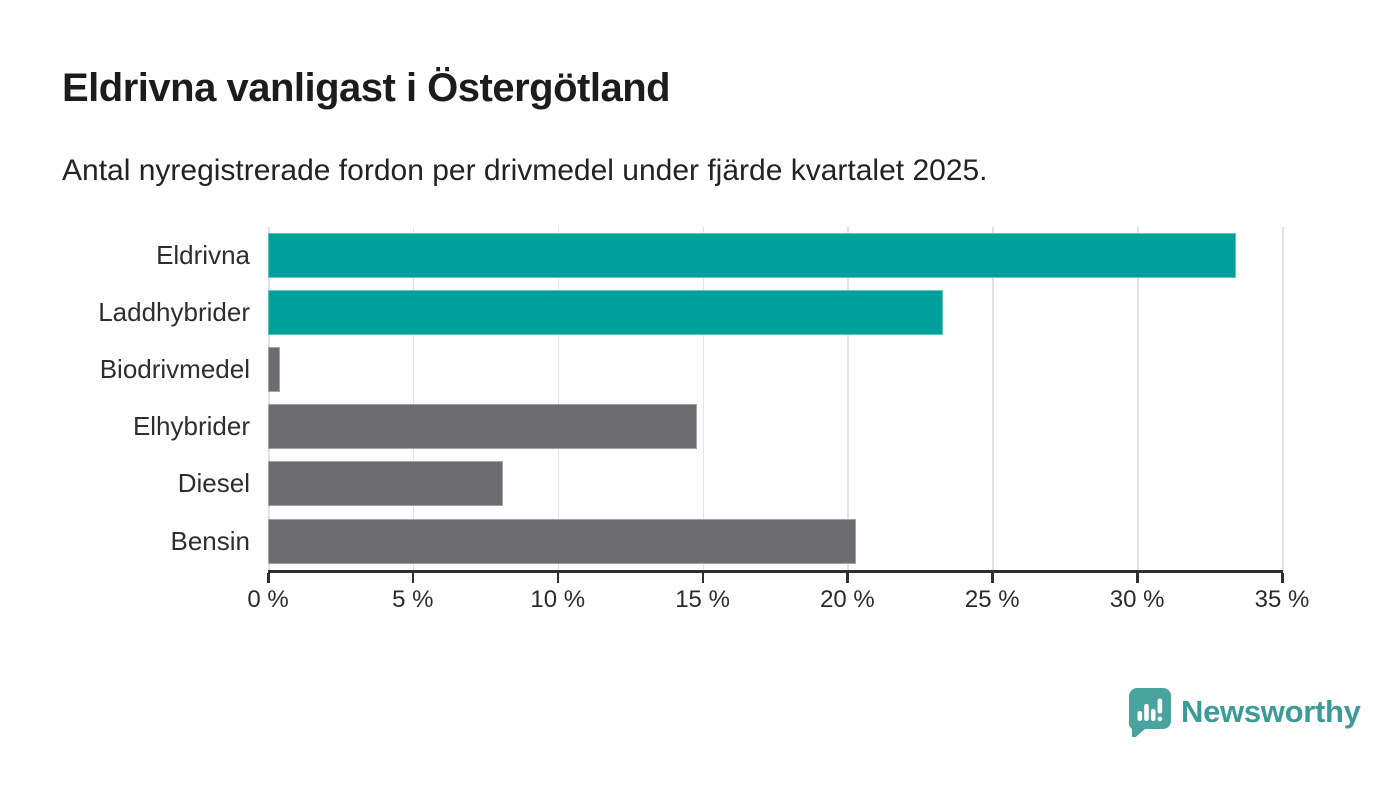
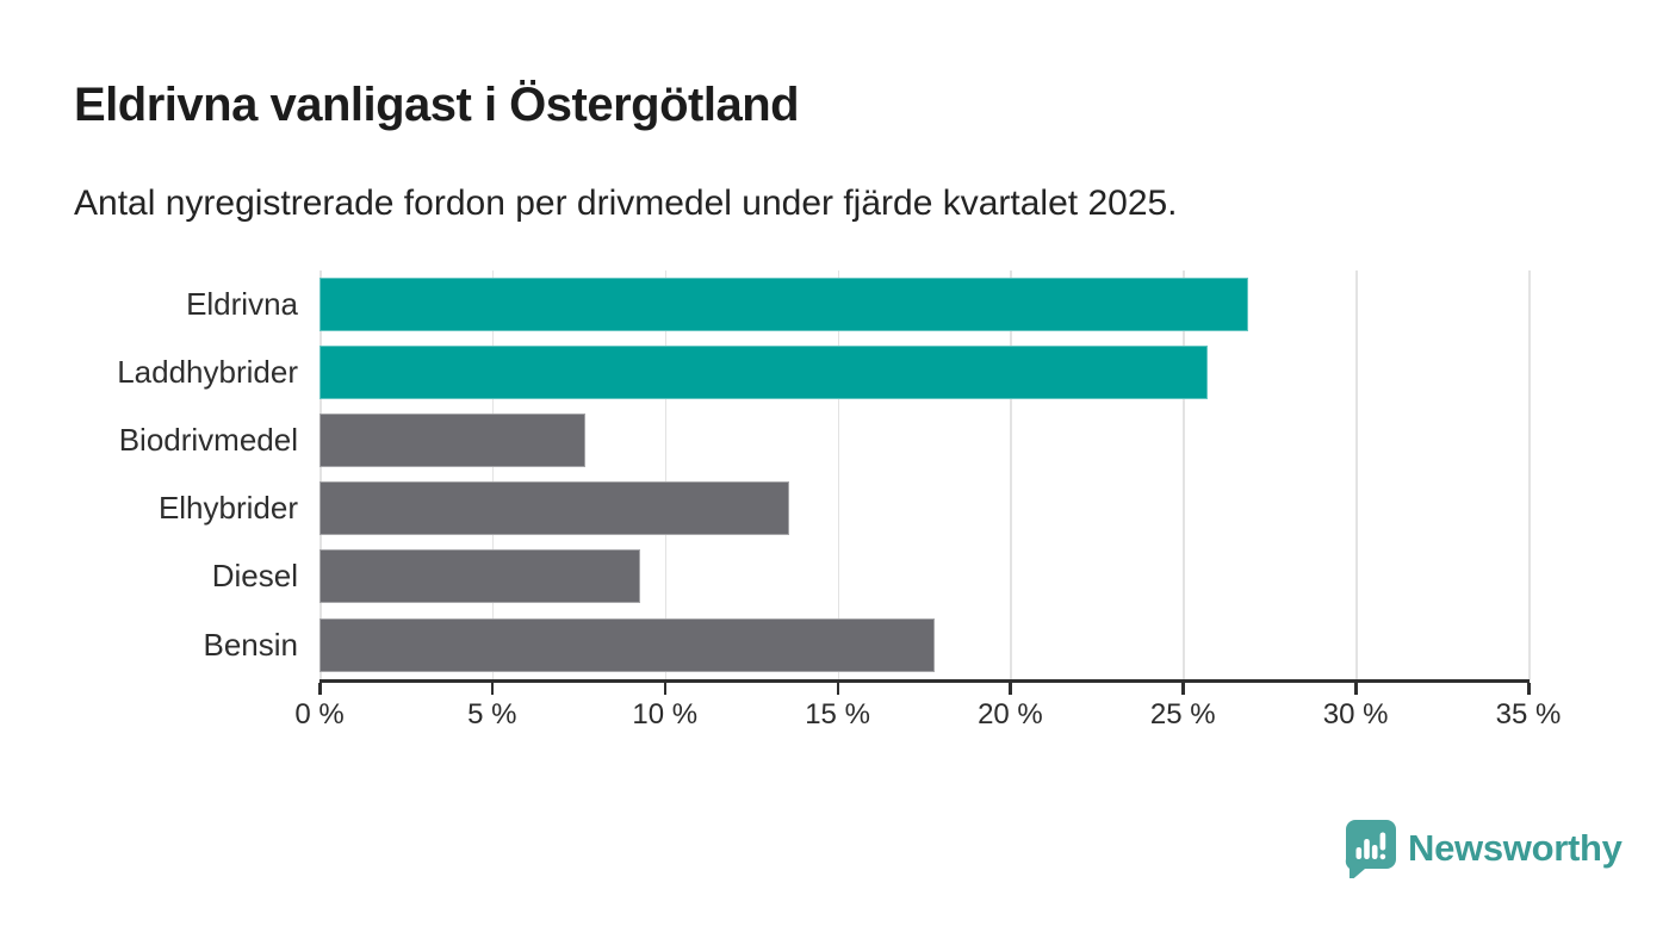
Eldrivna: 33.4% -> 26.9%
Laddhybrider: 23.3% -> 25.7%
Biodrivmedel: 0.4% -> 7.7%
Elhybrider: 14.8% -> 13.6%
Diesel: 8.1% -> 9.3%
Bensin: 20.3% -> 17.8%
